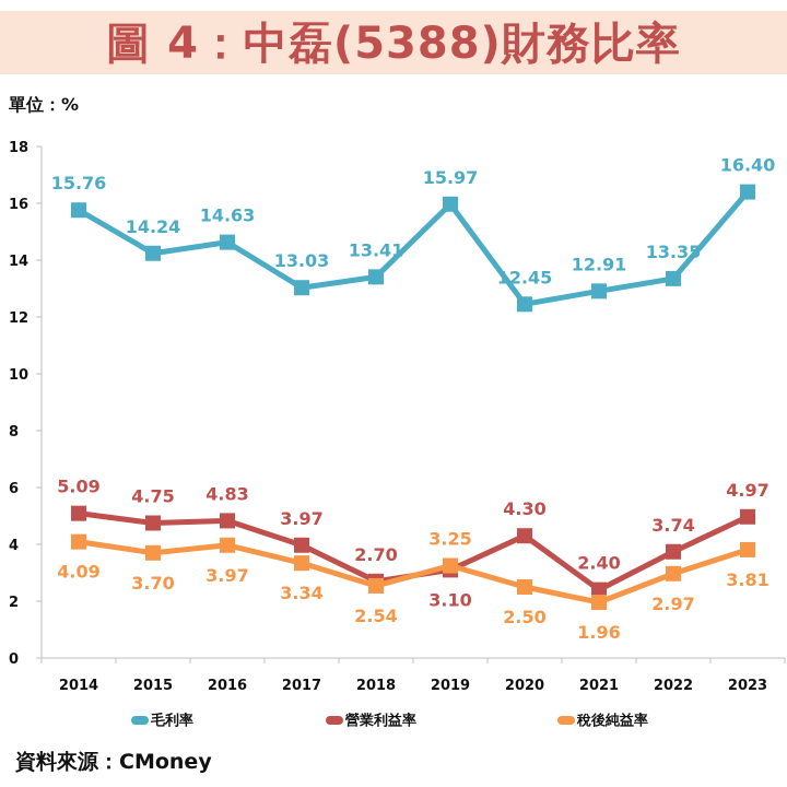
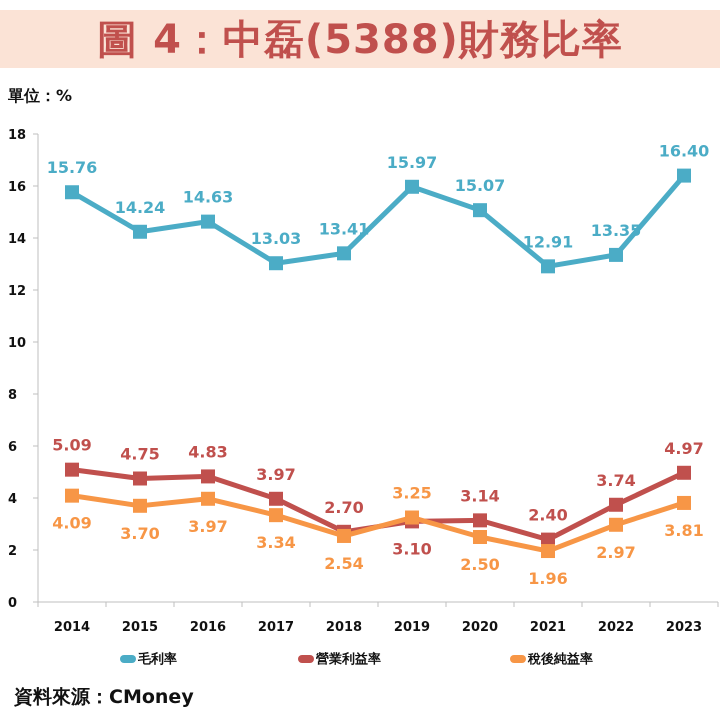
毛利率/2020: 12.45 -> 15.07
營業利益率/2020: 4.30 -> 3.14
